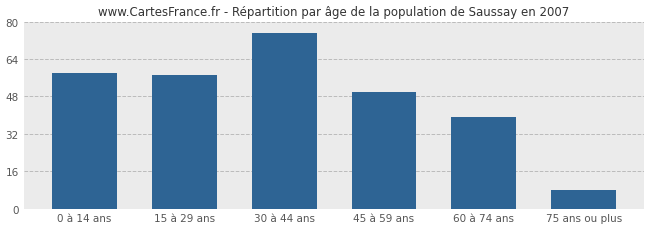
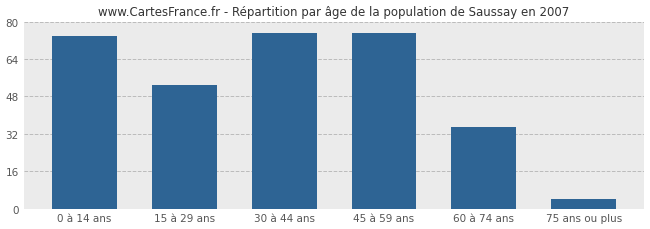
0 à 14 ans: 58 -> 74
15 à 29 ans: 57 -> 53
45 à 59 ans: 50 -> 75
60 à 74 ans: 39 -> 35
75 ans ou plus: 8 -> 4
